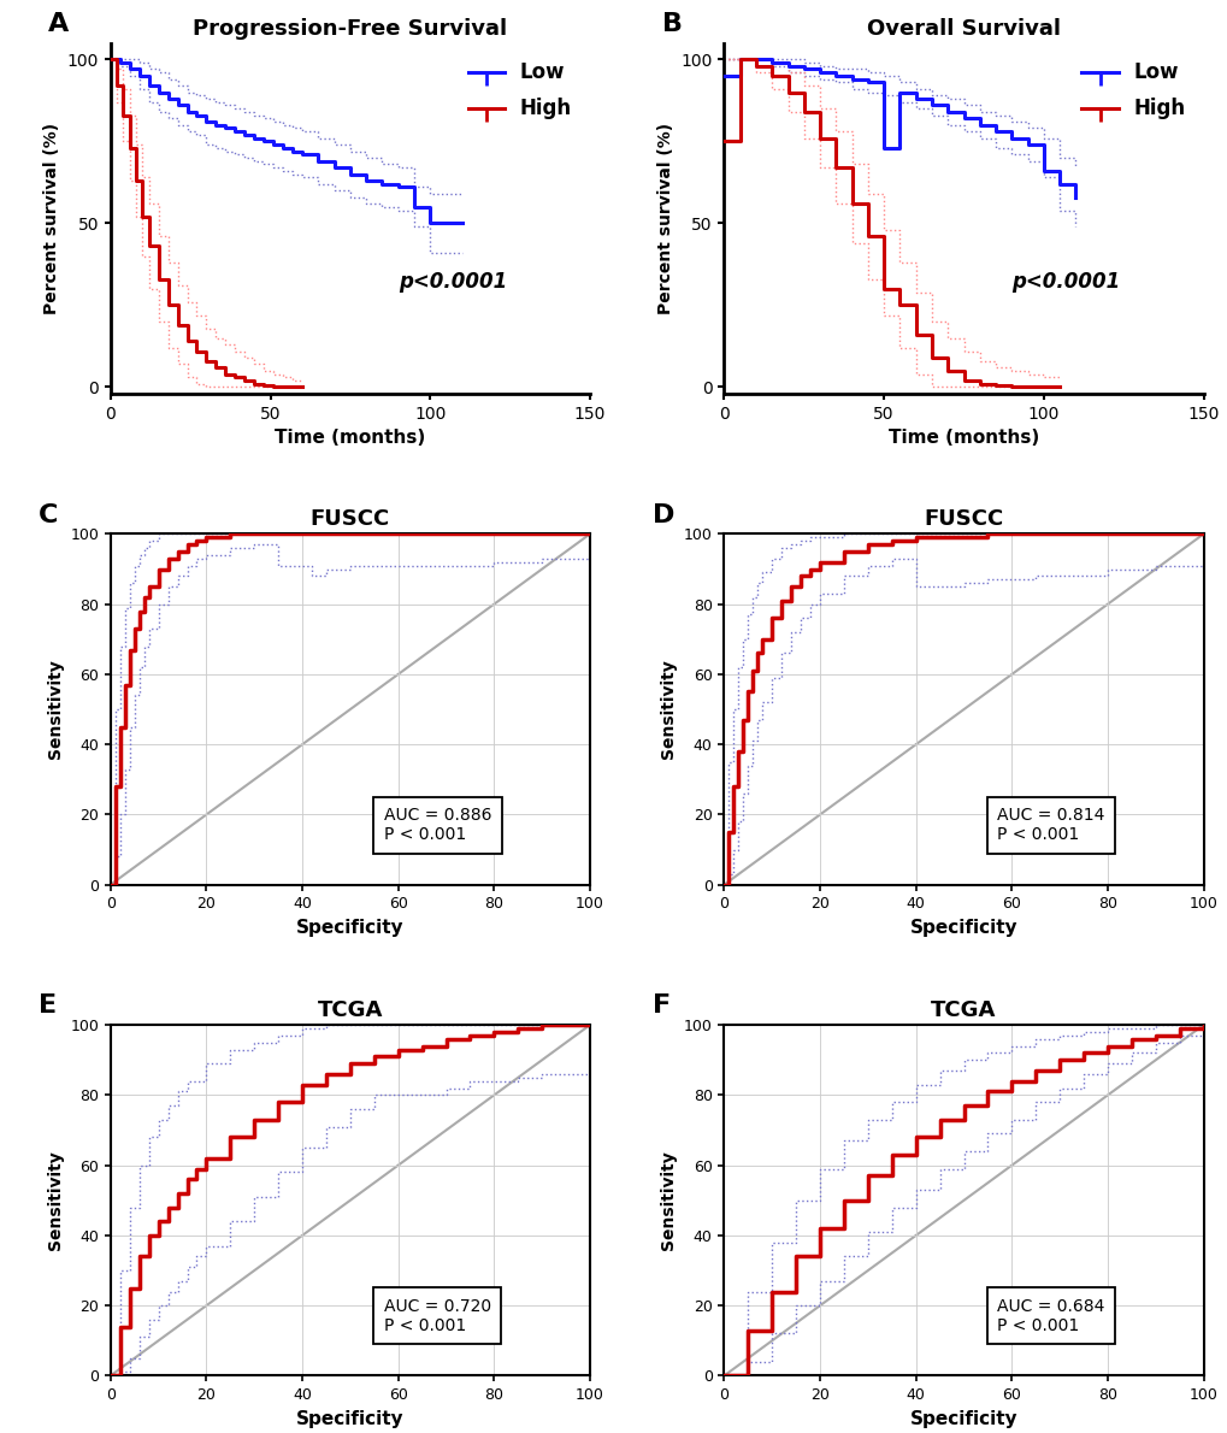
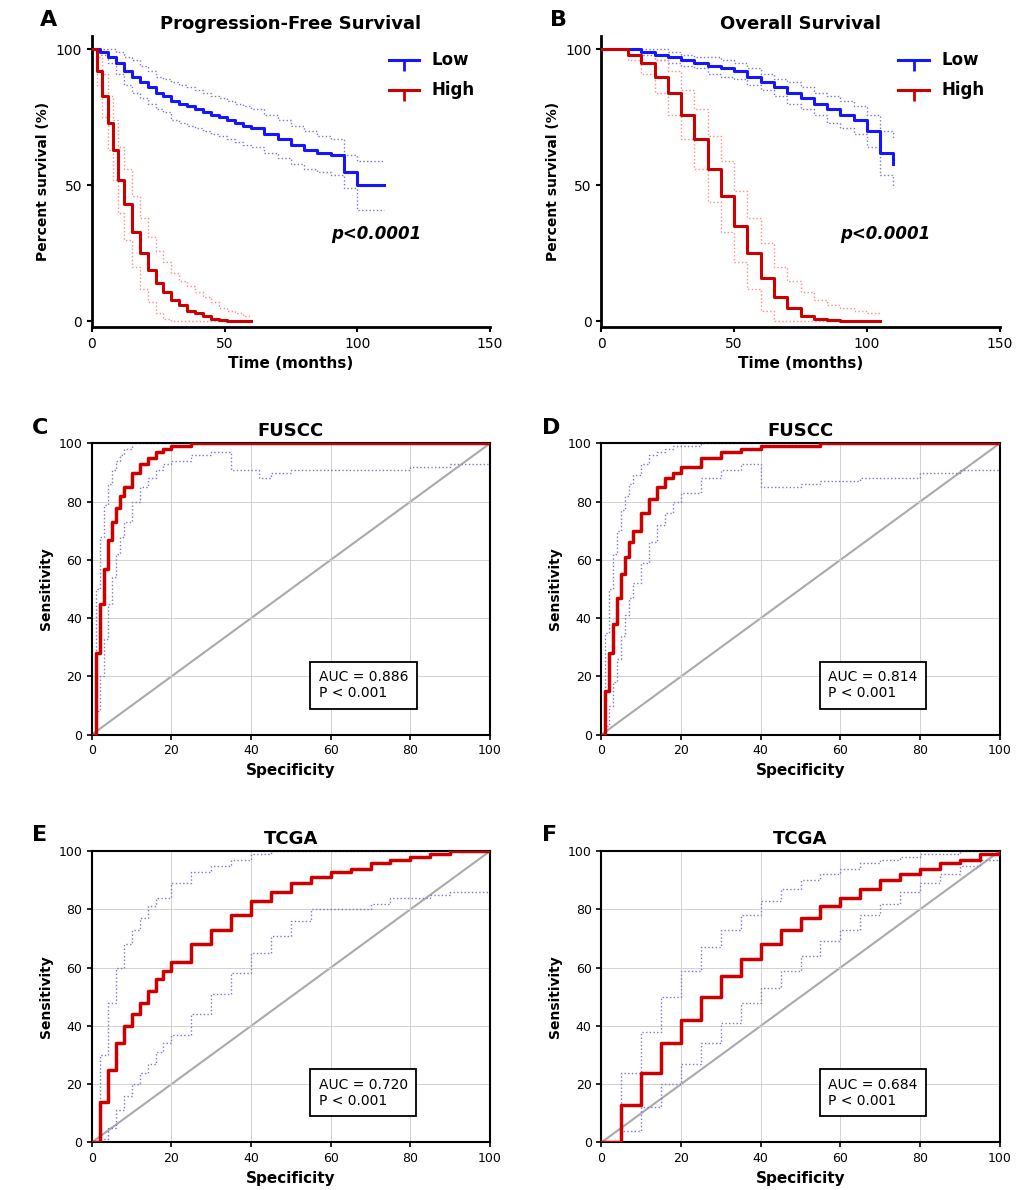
Overall Survival/Low/0: 95 -> 100
Overall Survival/High/0: 75.0 -> 100.0
Overall Survival/Low/50: 73 -> 92
Overall Survival/High/50: 30.0 -> 35.0
Overall Survival/Low/100: 66 -> 70
